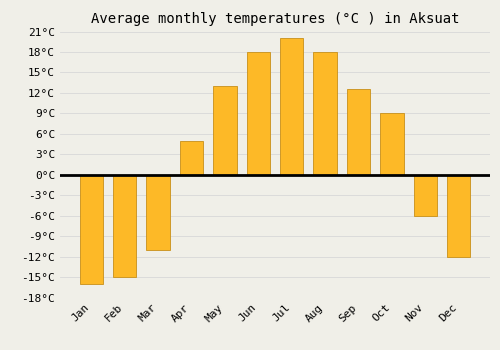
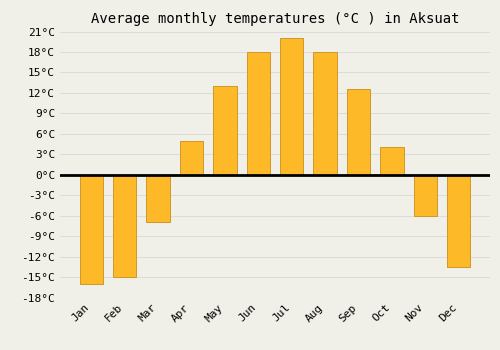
Mar: -11.0°C -> -7.0°C
Oct: 9.0°C -> 4.0°C
Dec: -12.0°C -> -13.5°C
